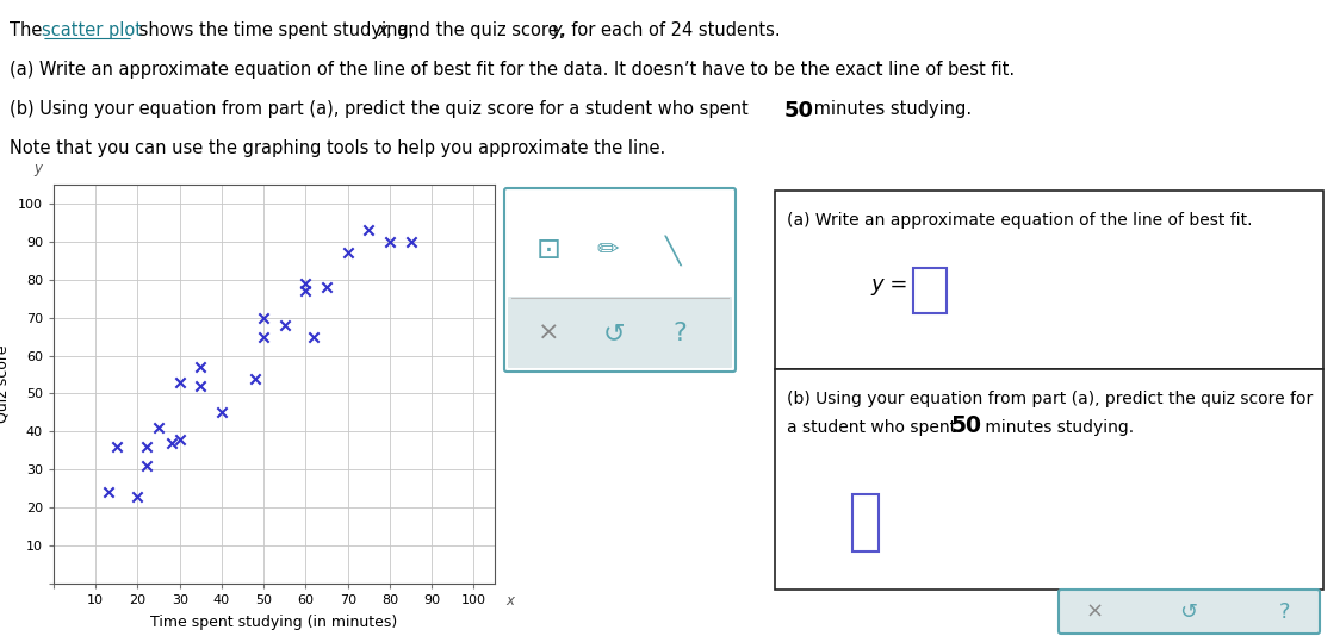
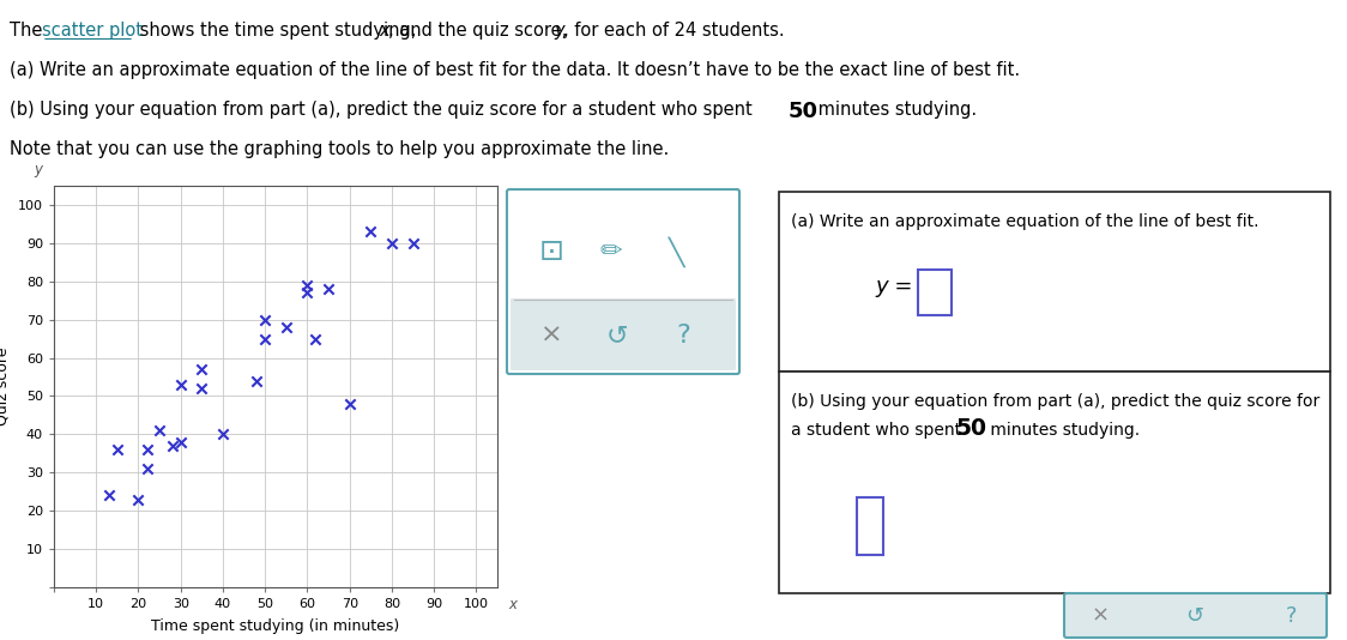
40: 45 -> 40
70: 87 -> 48
